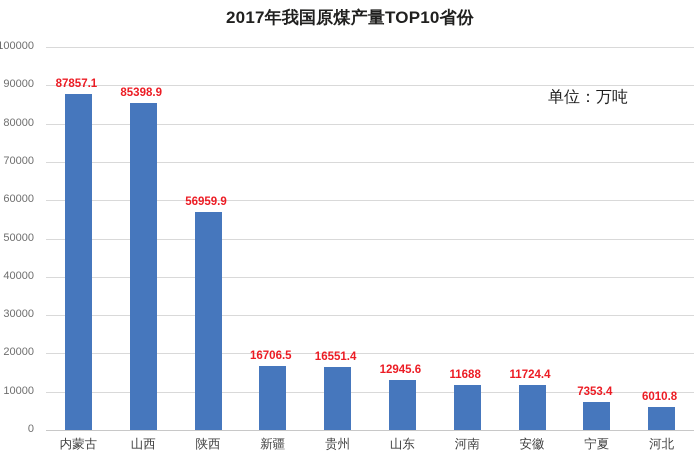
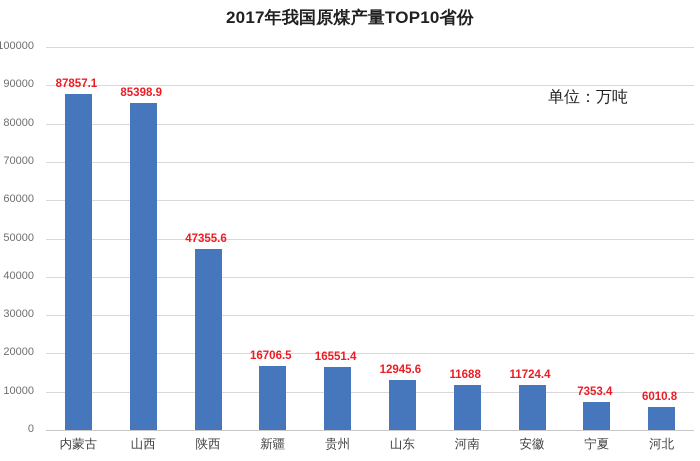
陕西: 56959.9 -> 47355.6
